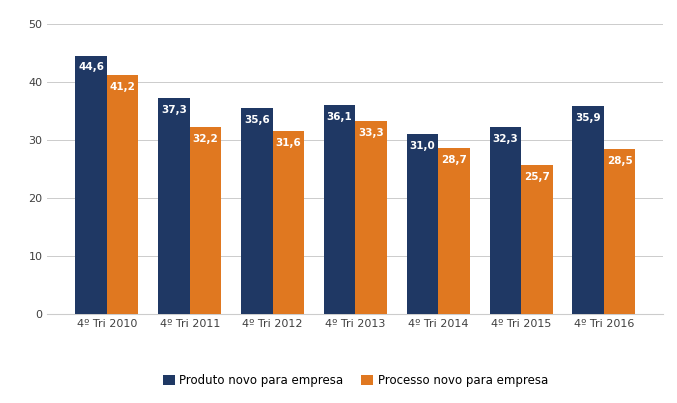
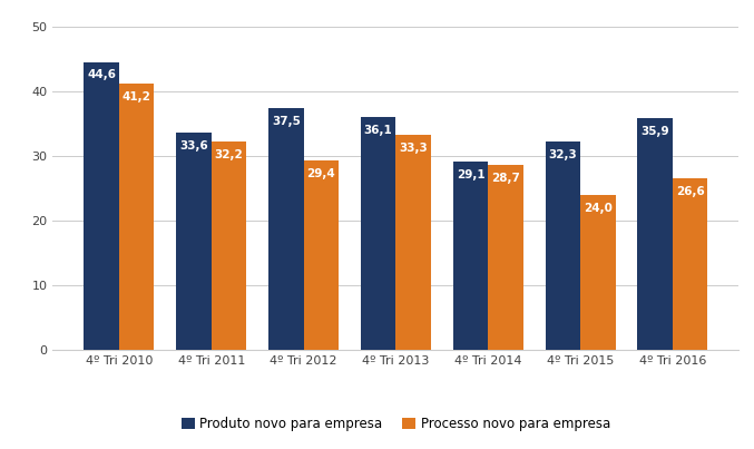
Produto novo para empresa/4º Tri 2011: 37,3 -> 33,6
Produto novo para empresa/4º Tri 2012: 35,6 -> 37,5
Processo novo para empresa/4º Tri 2012: 31,6 -> 29,4
Produto novo para empresa/4º Tri 2014: 31,0 -> 29,1
Processo novo para empresa/4º Tri 2015: 25,7 -> 24,0
Processo novo para empresa/4º Tri 2016: 28,5 -> 26,6
